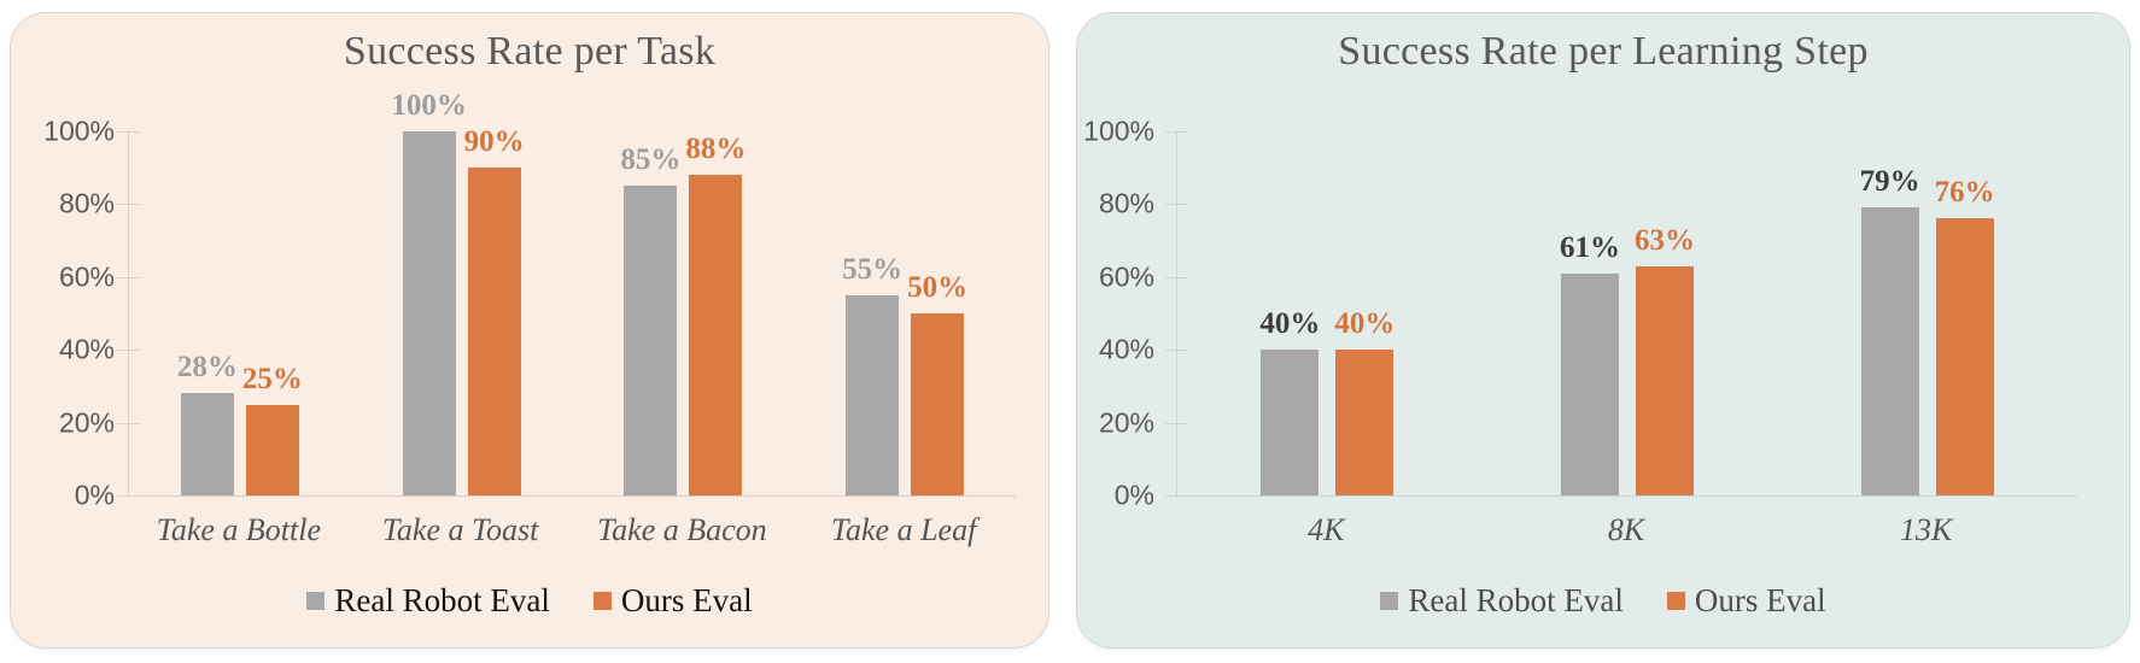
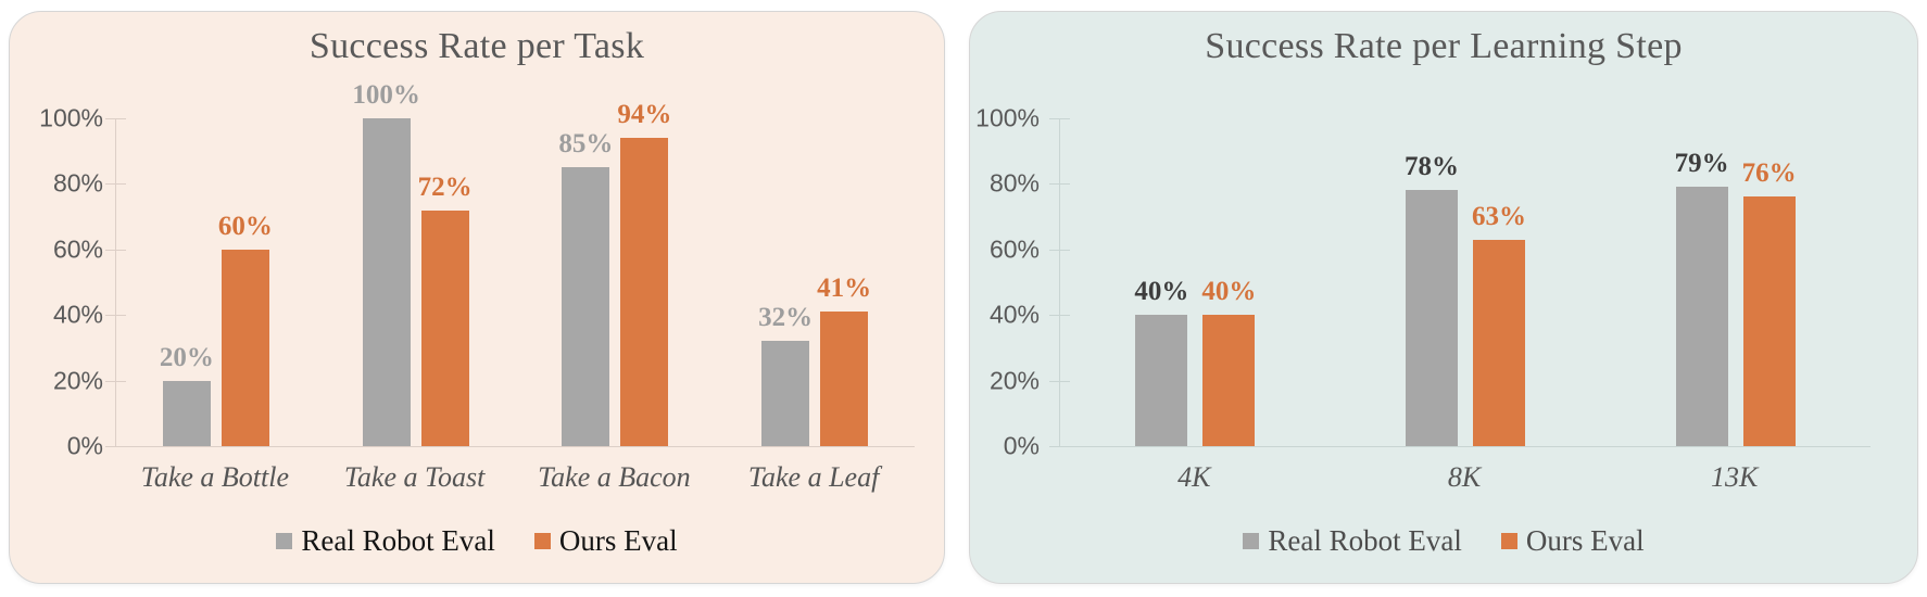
Success Rate per Task/Real Robot Eval/Take a Bottle: 28% -> 20%
Success Rate per Task/Ours Eval/Take a Bottle: 25% -> 60%
Success Rate per Task/Ours Eval/Take a Toast: 90% -> 72%
Success Rate per Task/Ours Eval/Take a Bacon: 88% -> 94%
Success Rate per Task/Real Robot Eval/Take a Leaf: 55% -> 32%
Success Rate per Task/Ours Eval/Take a Leaf: 50% -> 41%
Success Rate per Learning Step/Real Robot Eval/8K: 61% -> 78%
